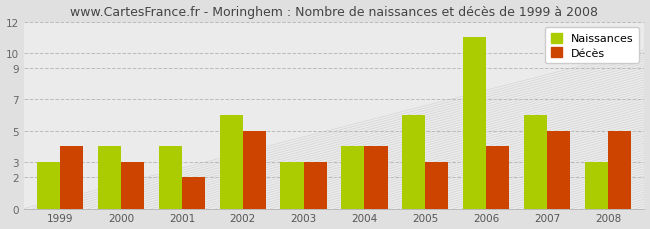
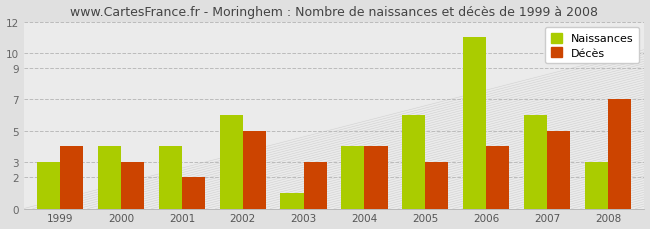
Naissances/2003: 3 -> 1
Décès/2008: 5 -> 7
